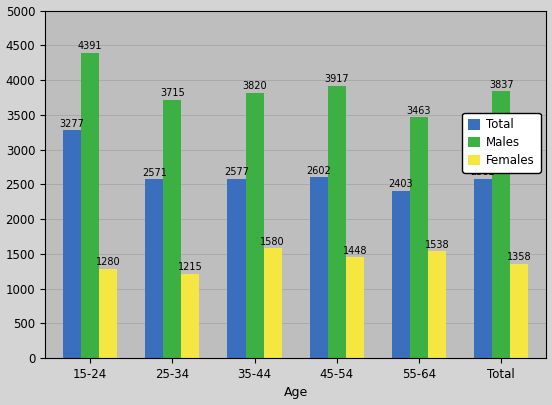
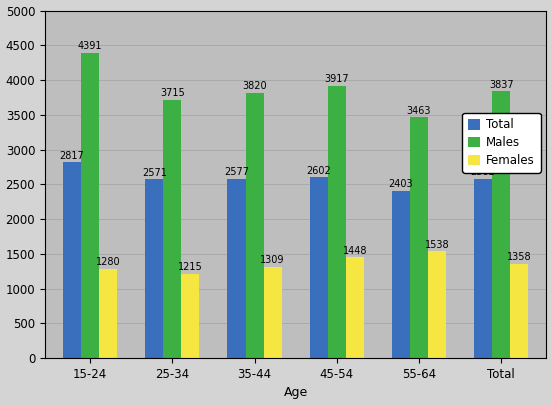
Total/15-24: 3277 -> 2817
Females/35-44: 1580 -> 1309
